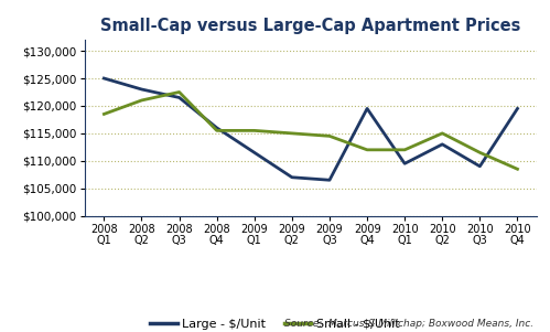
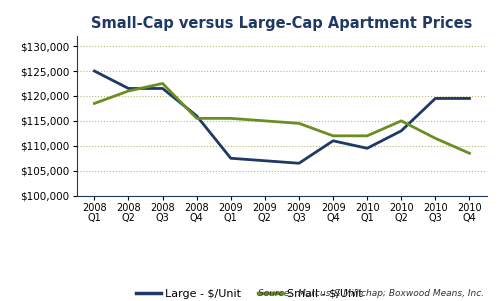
Large - $/Unit/2008 Q2: $123,000 -> $121,500
Large - $/Unit/2009 Q1: $111,500 -> $107,500
Large - $/Unit/2009 Q4: $119,500 -> $111,000
Large - $/Unit/2010 Q3: $109,000 -> $119,500
